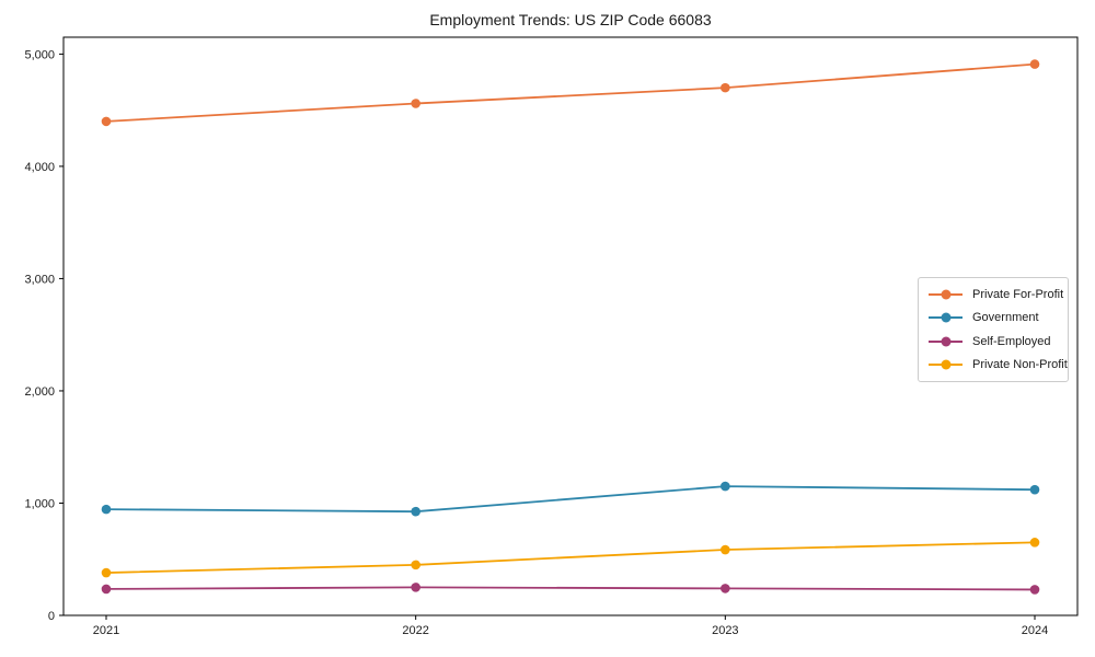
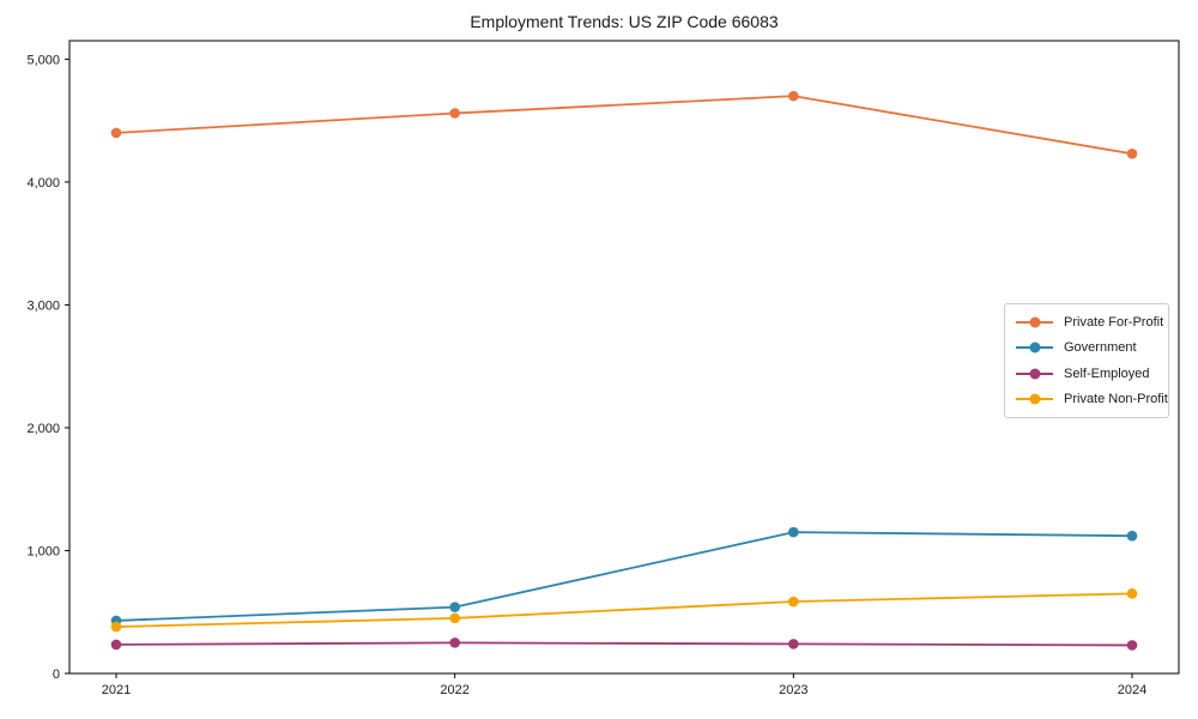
Government/2021: 940 -> 430
Government/2022: 920 -> 540
Private For-Profit/2024: 4910 -> 4230
